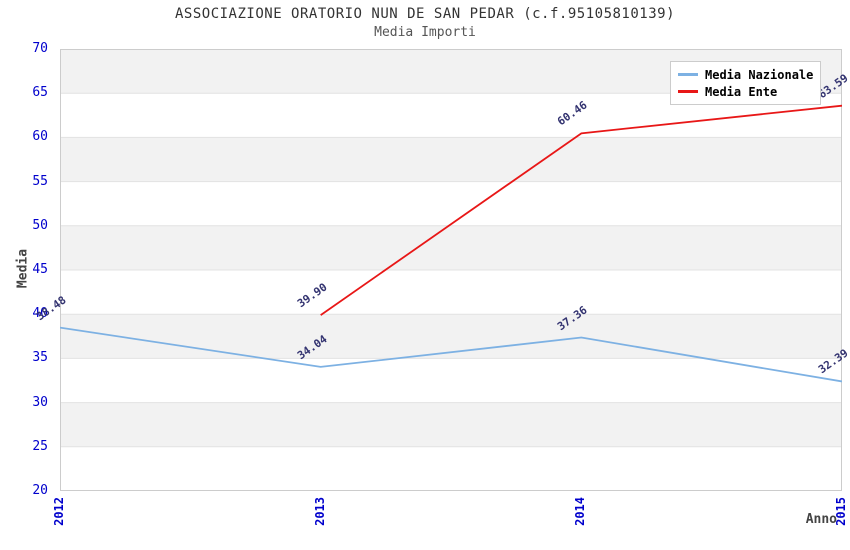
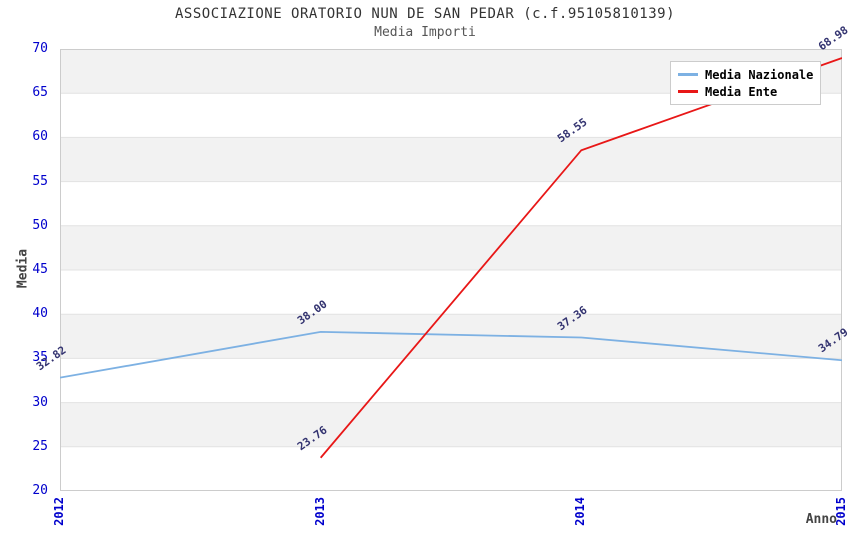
Media Nazionale/2012: 38.48 -> 32.82
Media Nazionale/2013: 34.04 -> 38.00
Media Ente/2013: 39.90 -> 23.76
Media Ente/2014: 60.46 -> 58.55
Media Nazionale/2015: 32.39 -> 34.79
Media Ente/2015: 63.59 -> 68.98
